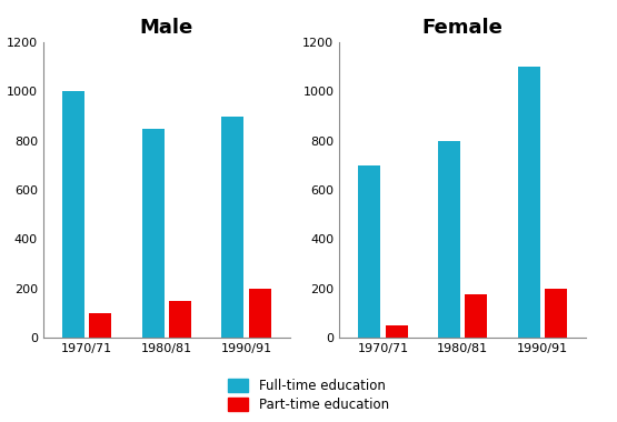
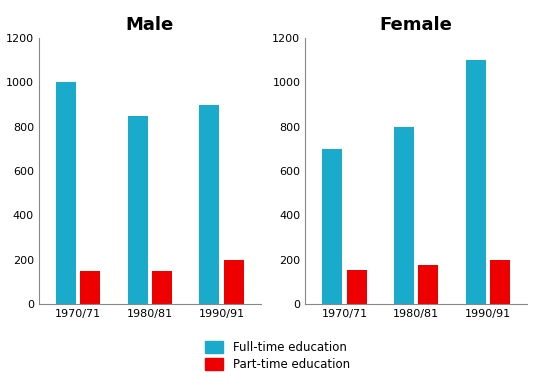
Male/Part-time education/1970/71: 100 -> 150
Female/Part-time education/1970/71: 50 -> 155
